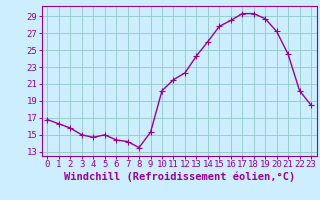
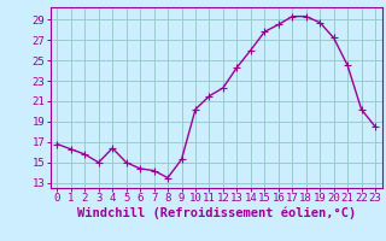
4: 14.7 -> 16.4
